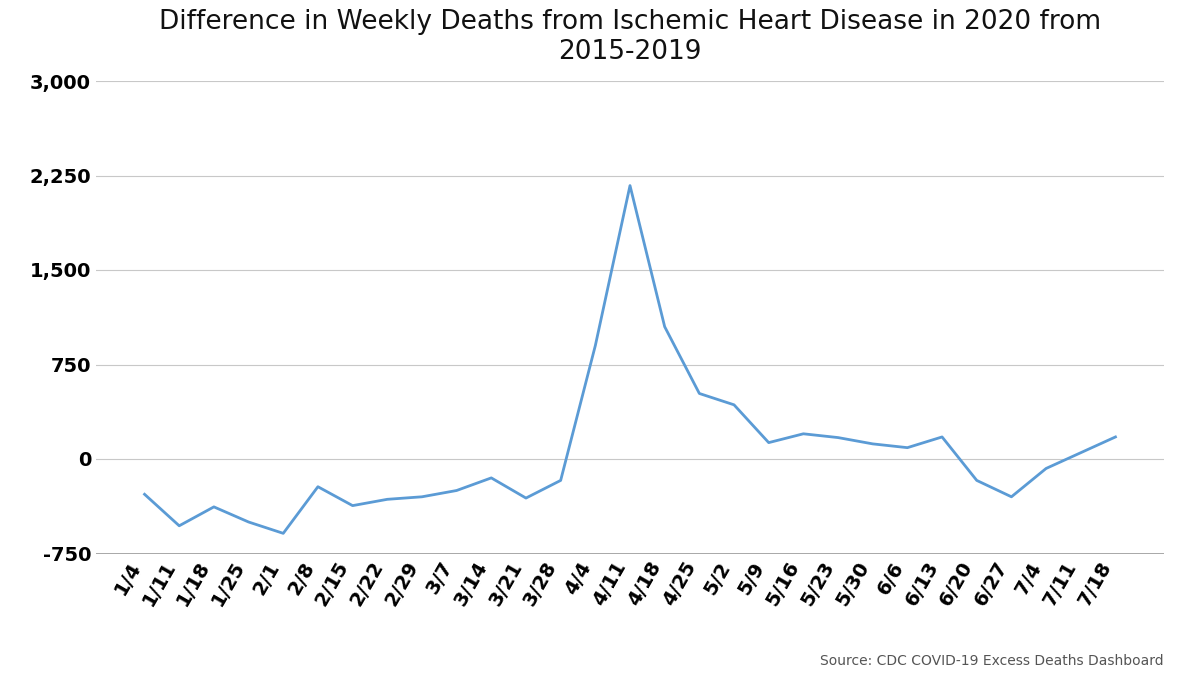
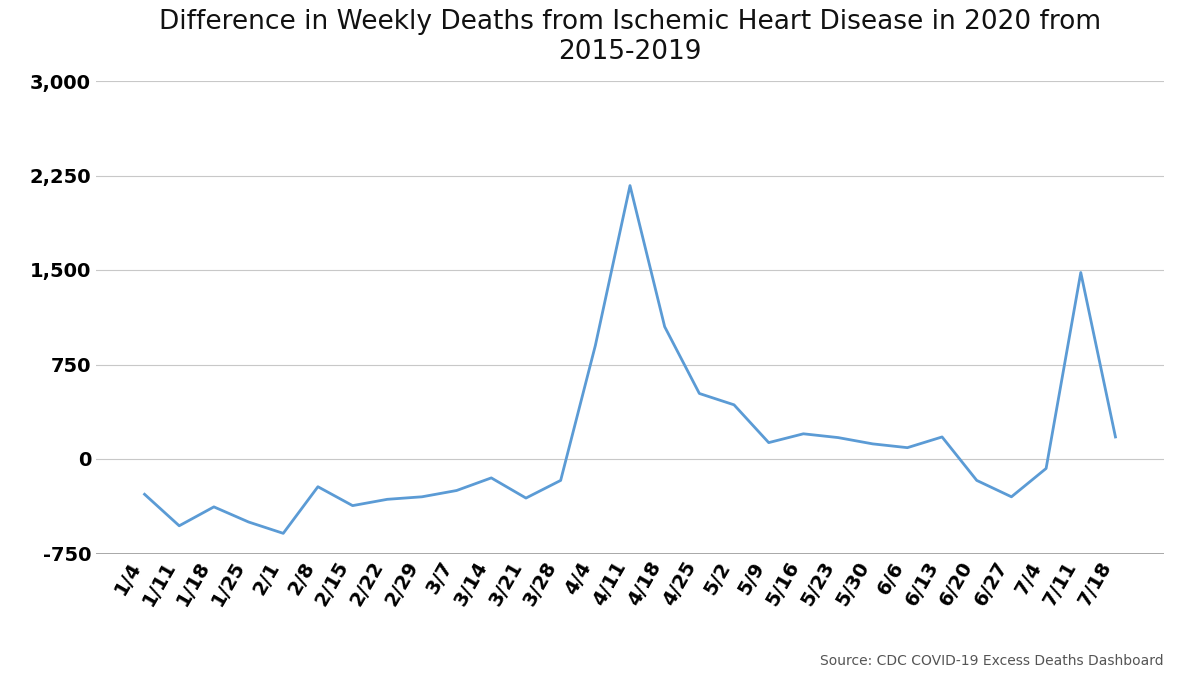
7/11: 50 -> 1,480
